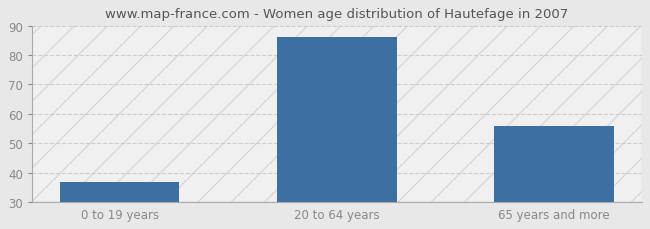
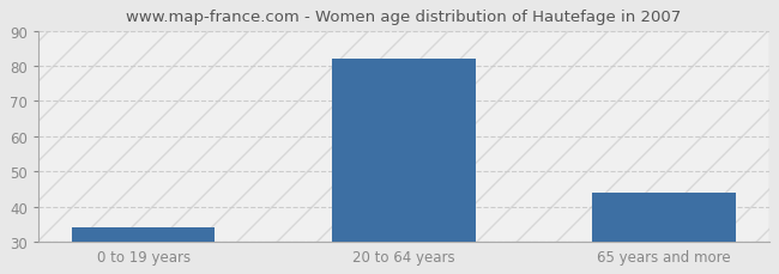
0 to 19 years: 37 -> 34
20 to 64 years: 86 -> 82
65 years and more: 56 -> 44
